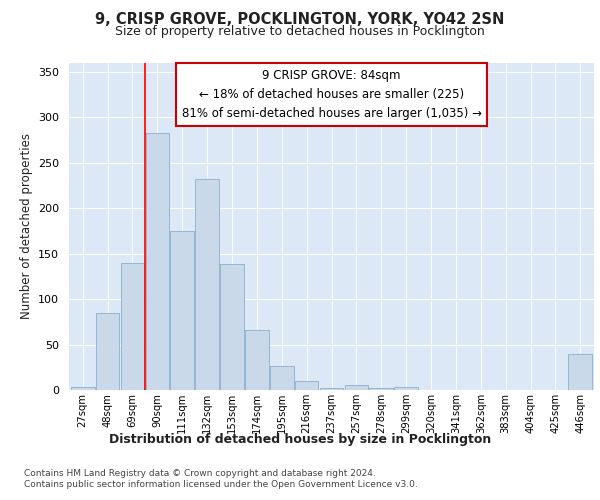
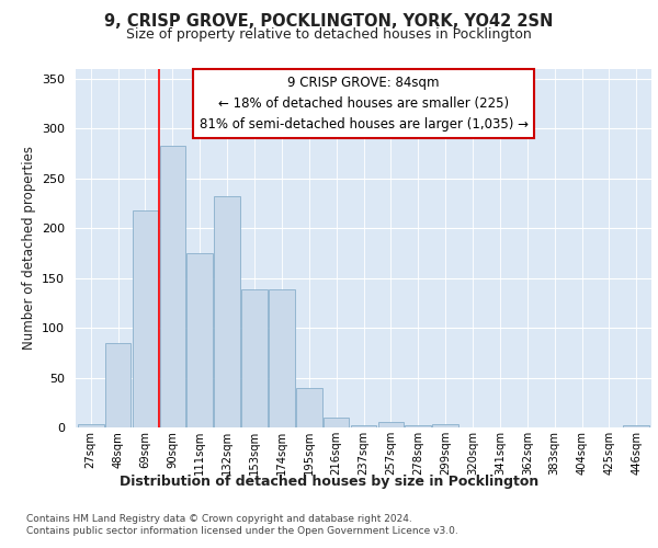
69sqm: 140 -> 218
174sqm: 66 -> 138
195sqm: 26 -> 40
446sqm: 40 -> 2
